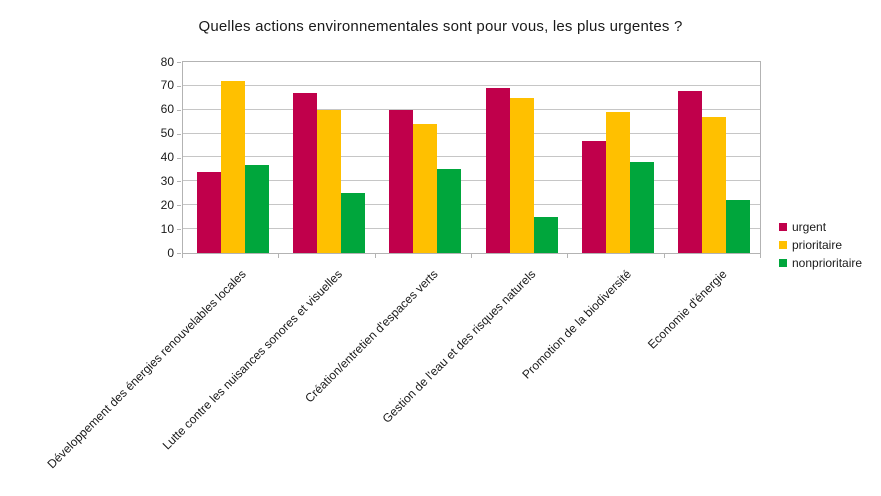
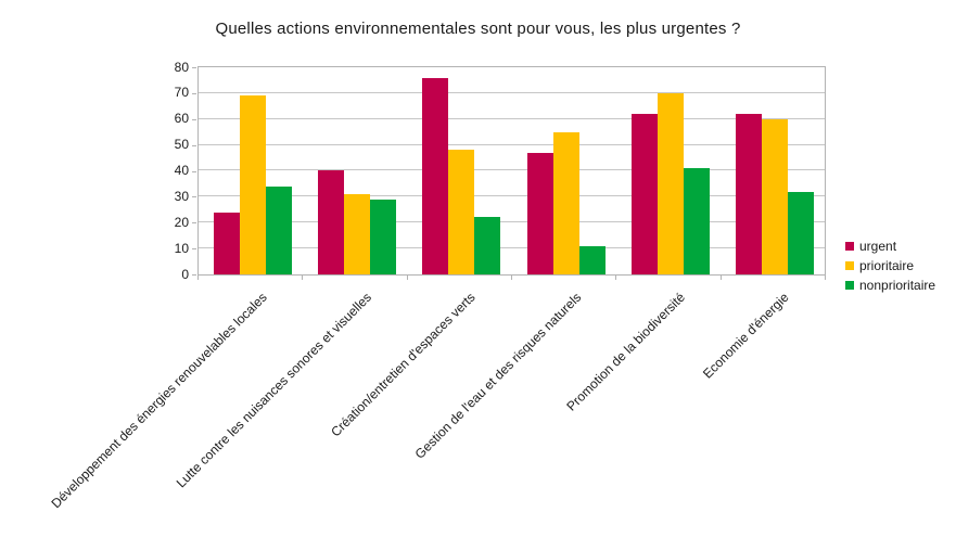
urgent/Développement des énergies renouvelables locales: 34 -> 24
prioritaire/Développement des énergies renouvelables locales: 72 -> 69
nonprioritaire/Développement des énergies renouvelables locales: 37 -> 34
urgent/Lutte contre les nuisances sonores et visuelles: 67 -> 40
prioritaire/Lutte contre les nuisances sonores et visuelles: 60 -> 31
nonprioritaire/Lutte contre les nuisances sonores et visuelles: 25 -> 29
urgent/Création/entretien d'espaces verts: 60 -> 76
prioritaire/Création/entretien d'espaces verts: 54 -> 48
nonprioritaire/Création/entretien d'espaces verts: 35 -> 22
urgent/Gestion de l'eau et des risques naturels: 69 -> 47
prioritaire/Gestion de l'eau et des risques naturels: 65 -> 55
nonprioritaire/Gestion de l'eau et des risques naturels: 15 -> 11
urgent/Promotion de la biodiversité: 47 -> 62
prioritaire/Promotion de la biodiversité: 59 -> 70
nonprioritaire/Promotion de la biodiversité: 38 -> 41
urgent/Economie d'énergie: 68 -> 62
prioritaire/Economie d'énergie: 57 -> 60
nonprioritaire/Economie d'énergie: 22 -> 32
